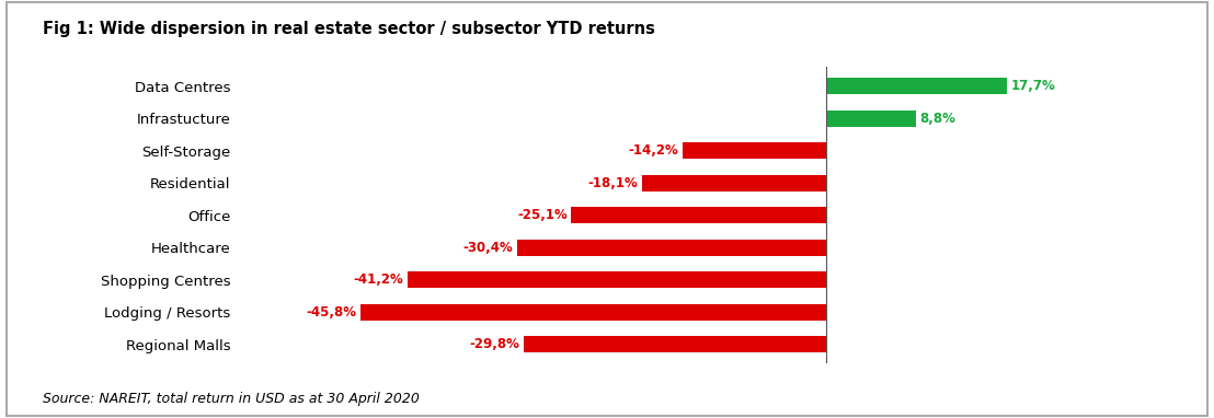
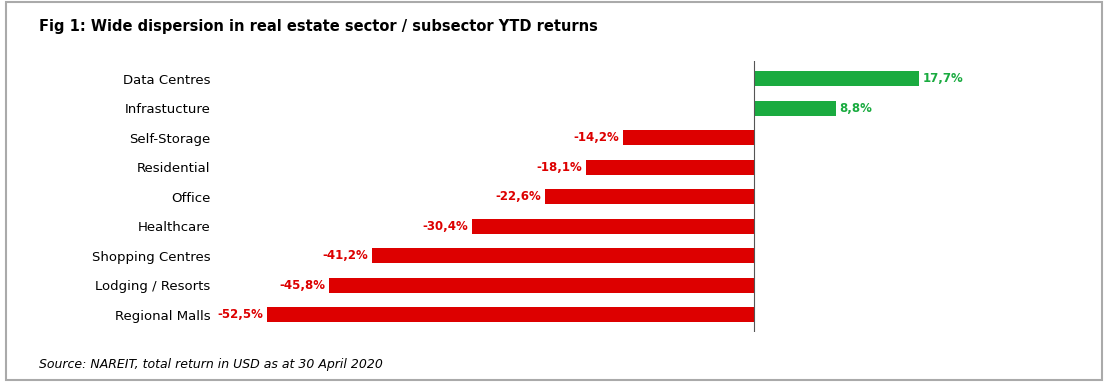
Office: -25,1% -> -22,6%
Regional Malls: -29,8% -> -52,5%
